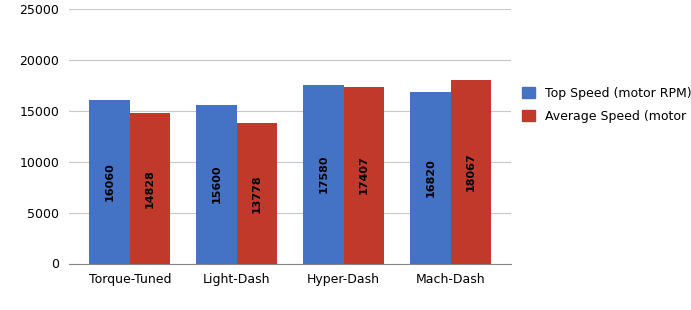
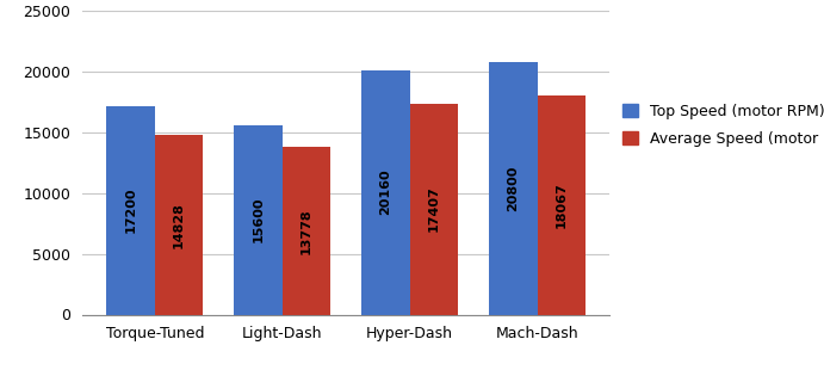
Top Speed (motor RPM)/Torque-Tuned: 16060 -> 17200
Top Speed (motor RPM)/Hyper-Dash: 17580 -> 20160
Top Speed (motor RPM)/Mach-Dash: 16820 -> 20800
